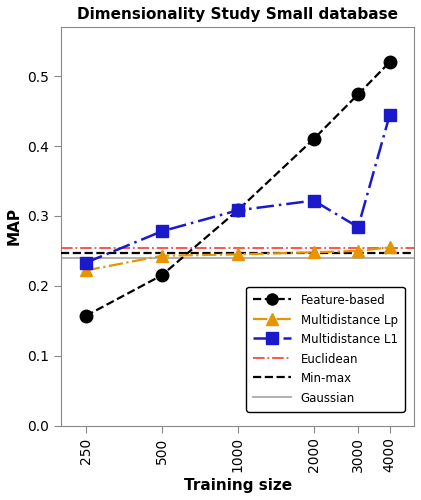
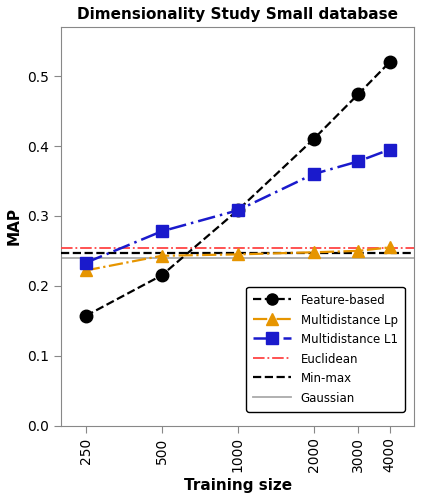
Multidistance L1/2000: 0.322 -> 0.360
Multidistance L1/3000: 0.284 -> 0.378
Multidistance L1/4000: 0.444 -> 0.395
